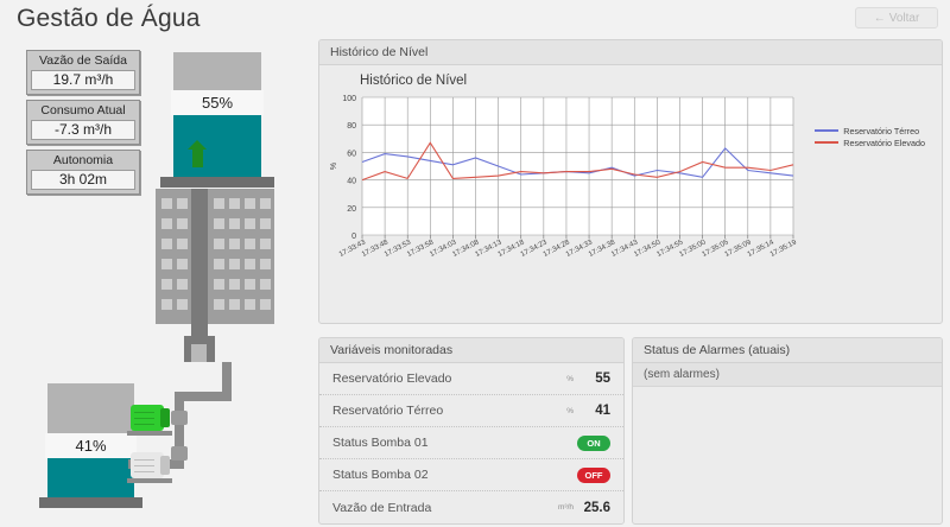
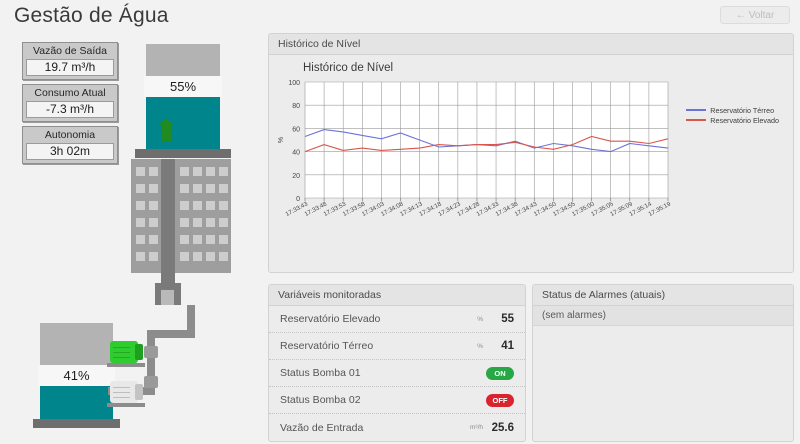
Reservatório Elevado/17:33:58: 67 -> 43
Reservatório Térreo/17:35:05: 63 -> 40
